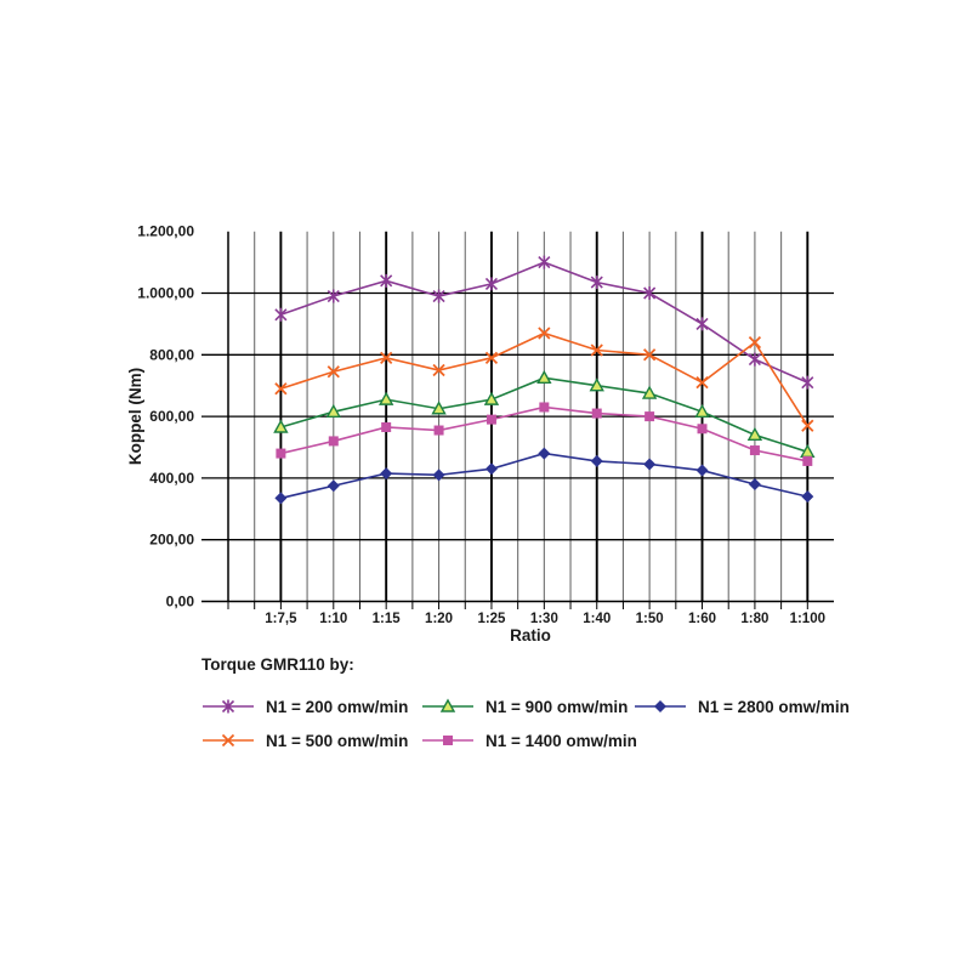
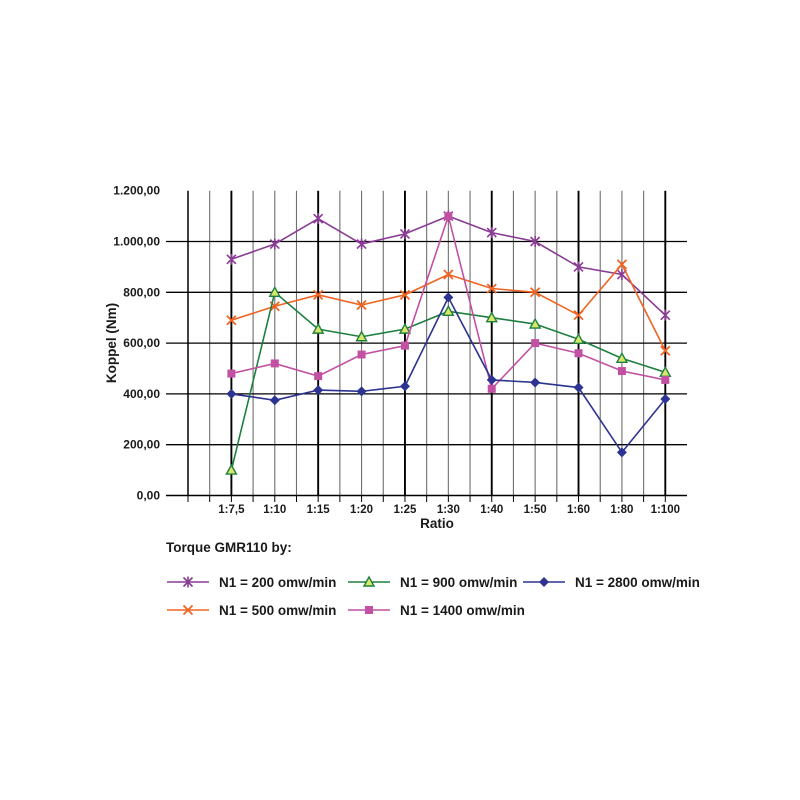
N1 = 900 omw/min/1:7,5: 560 -> 100
N1 = 2800 omw/min/1:7,5: 340 -> 400
N1 = 900 omw/min/1:10: 620 -> 800
N1 = 200 omw/min/1:15: 1040 -> 1090
N1 = 1400 omw/min/1:15: 560 -> 470
N1 = 1400 omw/min/1:30: 630 -> 1100
N1 = 2800 omw/min/1:30: 480 -> 780
N1 = 1400 omw/min/1:40: 610 -> 420
N1 = 200 omw/min/1:80: 780 -> 870
N1 = 500 omw/min/1:80: 840 -> 910
N1 = 2800 omw/min/1:80: 380 -> 170
N1 = 2800 omw/min/1:100: 340 -> 380
